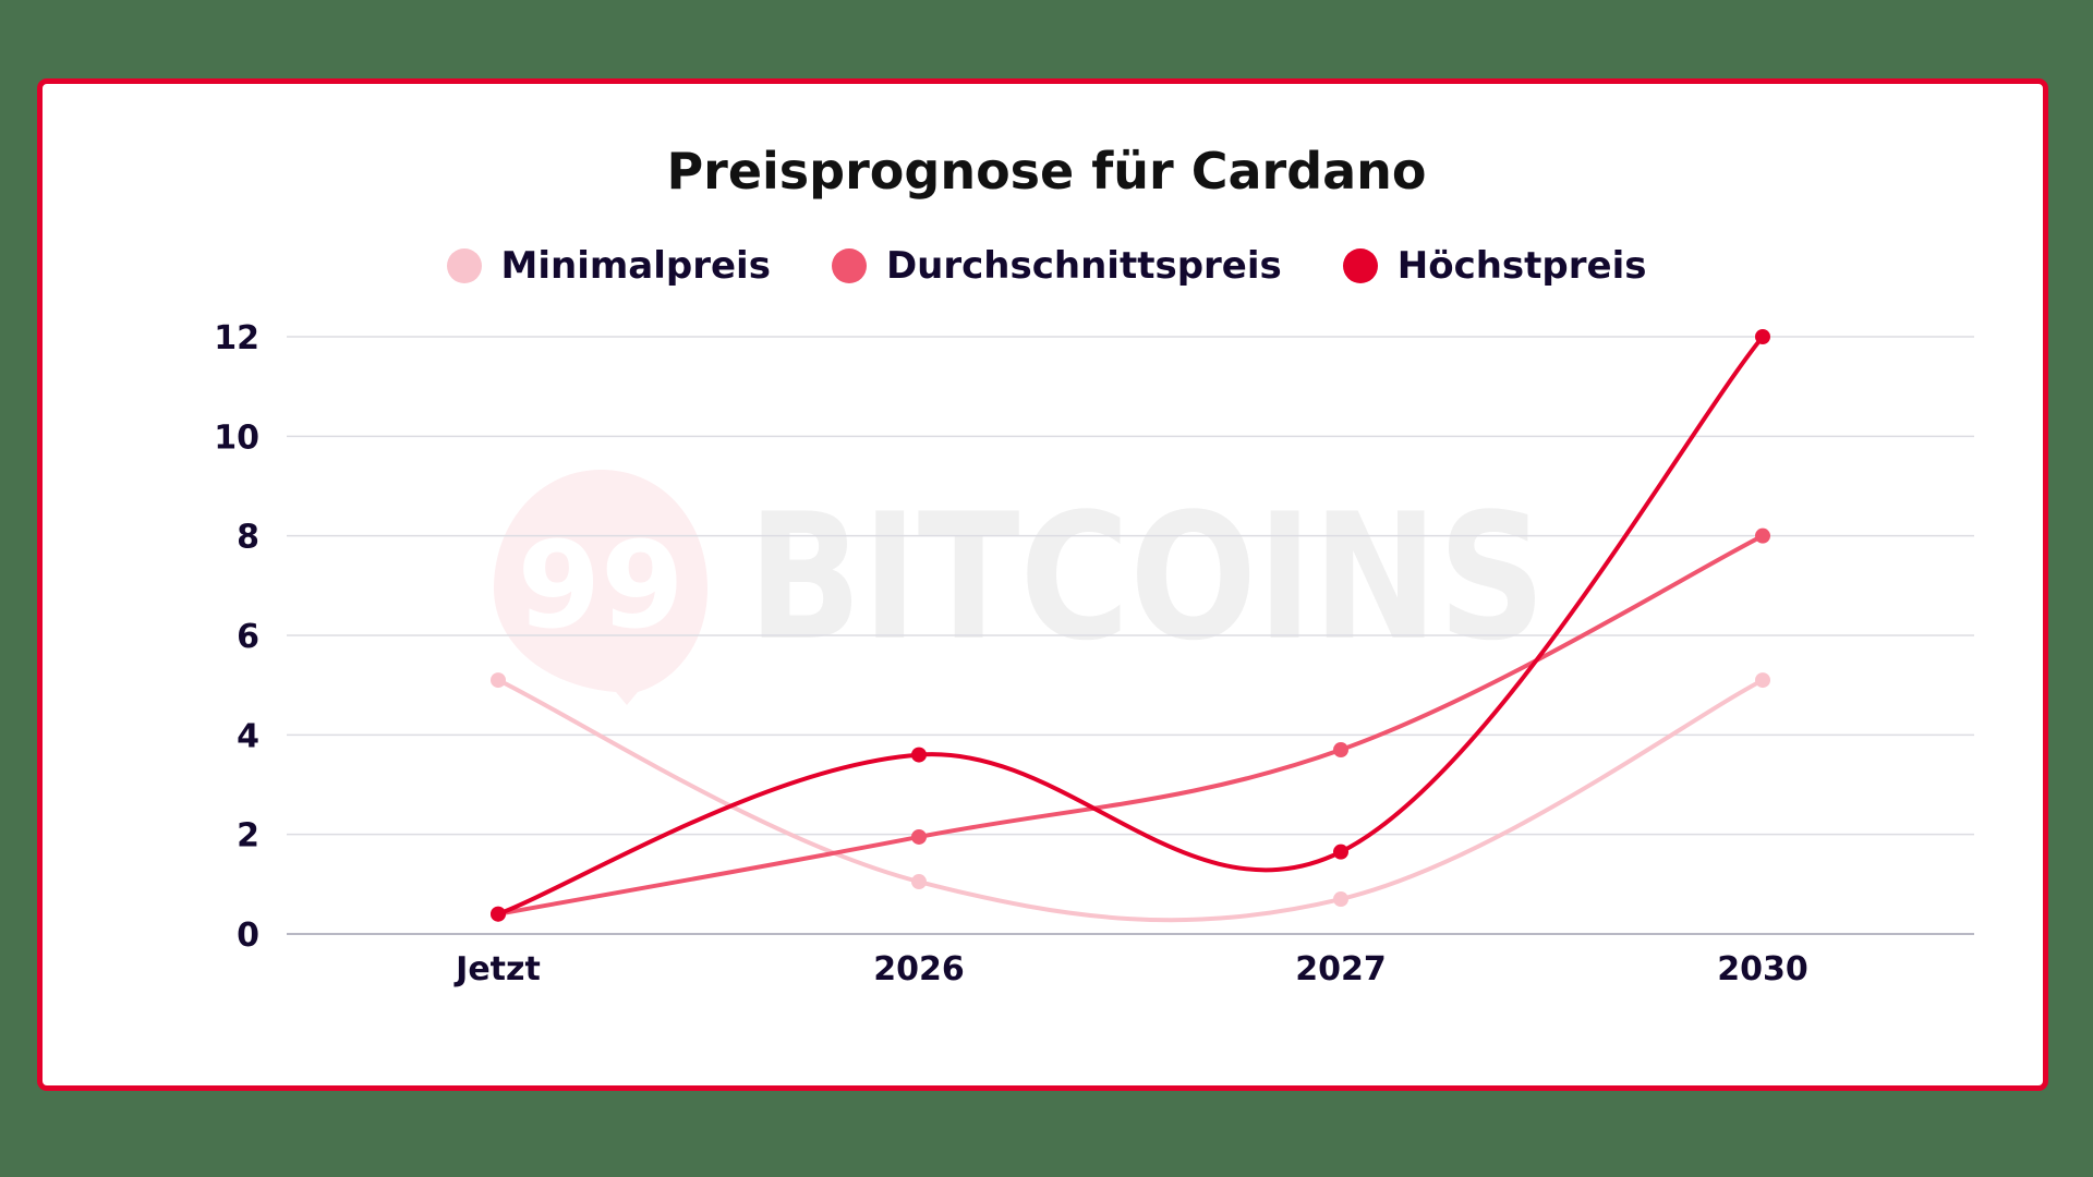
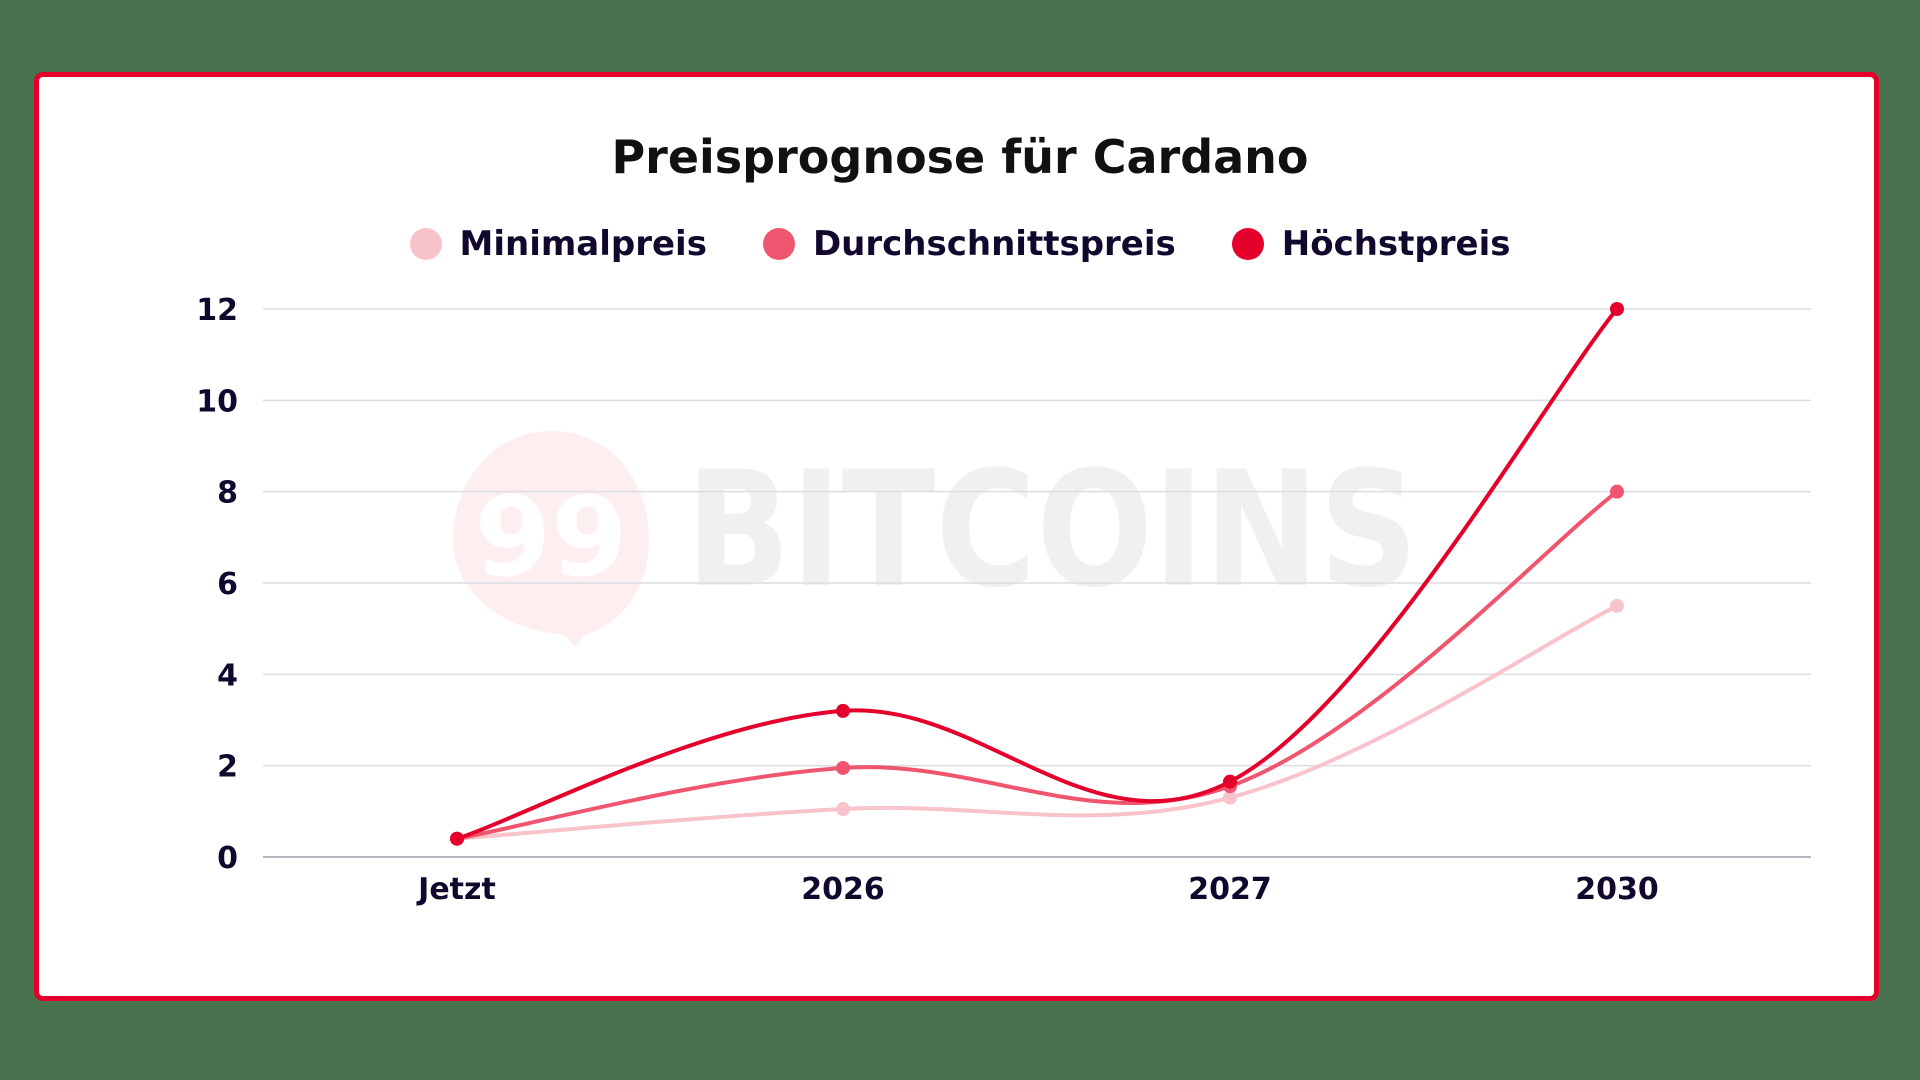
Minimalpreis/Jetzt: 5.1 -> 0.4
Höchstpreis/2026: 3.6 -> 3.2
Minimalpreis/2027: 0.7 -> 1.3
Durchschnittspreis/2027: 3.7 -> 1.6
Minimalpreis/2030: 5.1 -> 5.5
